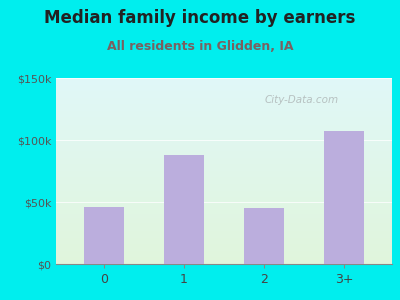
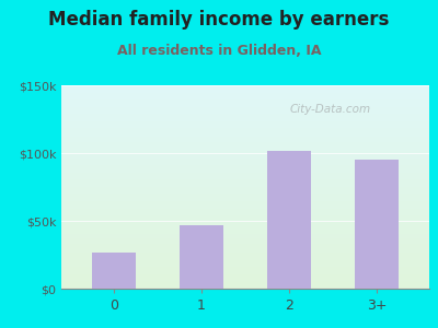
0: $46k -> $27k
1: $88k -> $47k
2: $45k -> $102k
3+: $107k -> $95k
